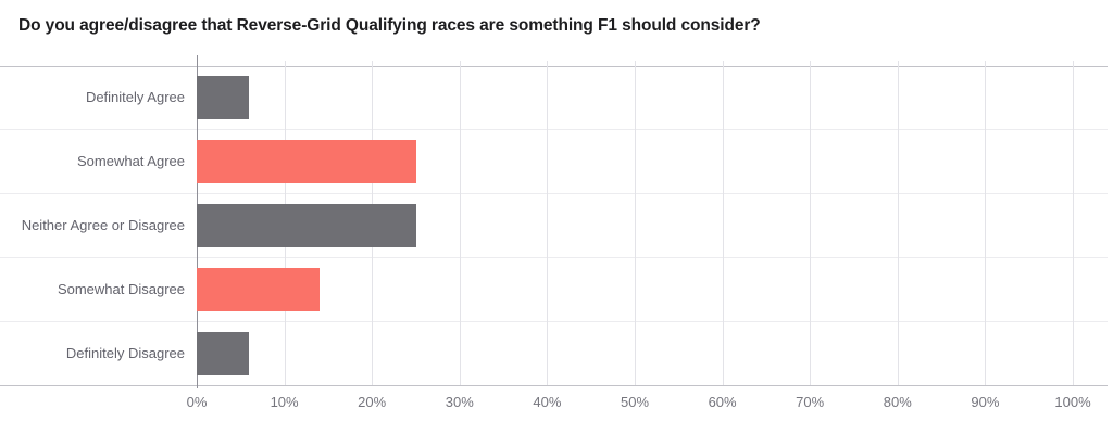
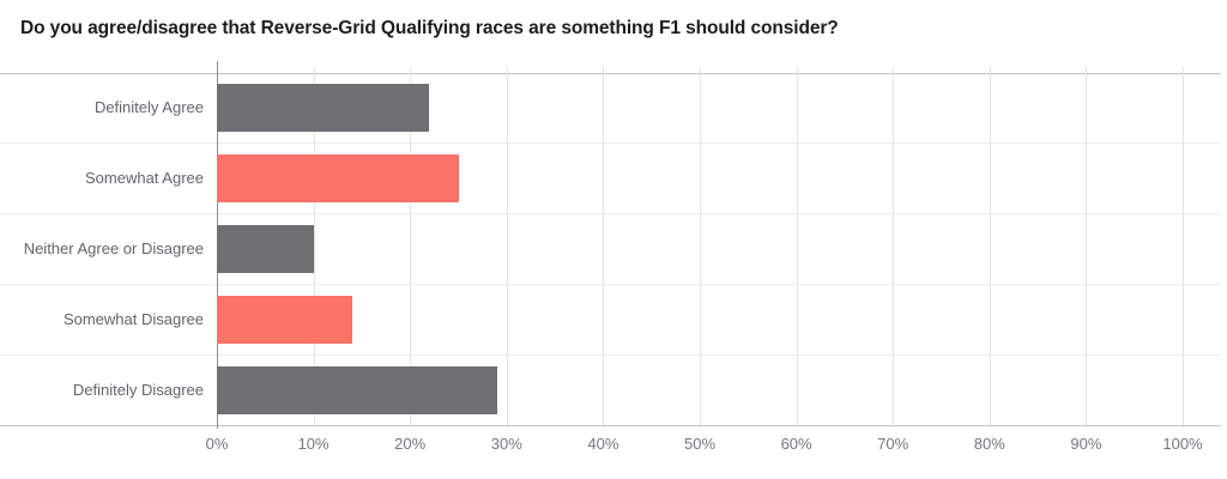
Definitely Agree: 6% -> 22%
Neither Agree or Disagree: 25% -> 10%
Definitely Disagree: 6% -> 29%
